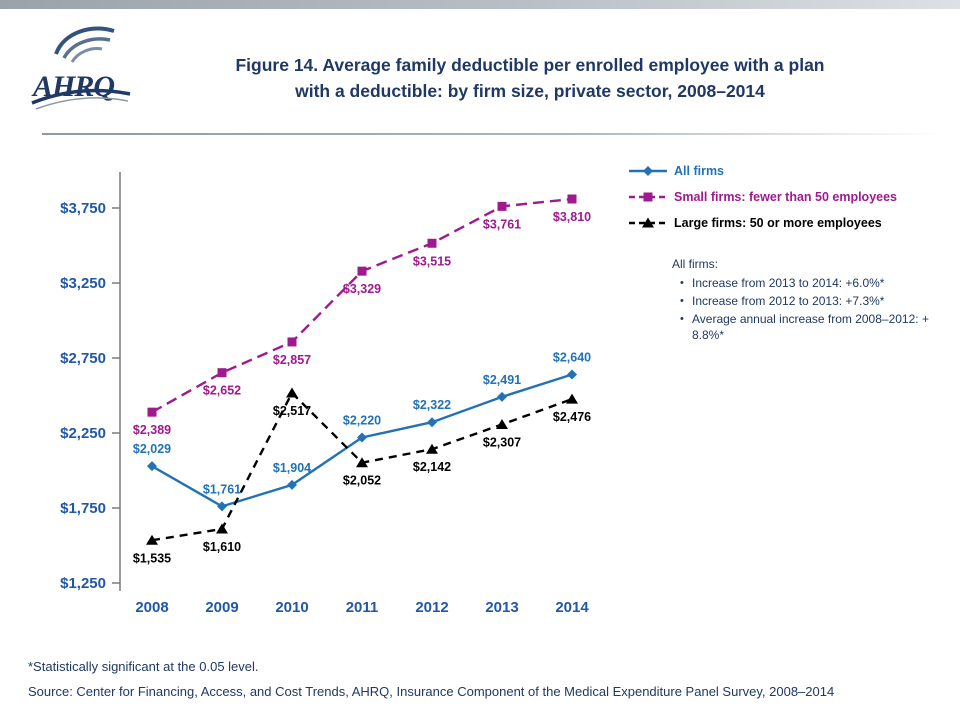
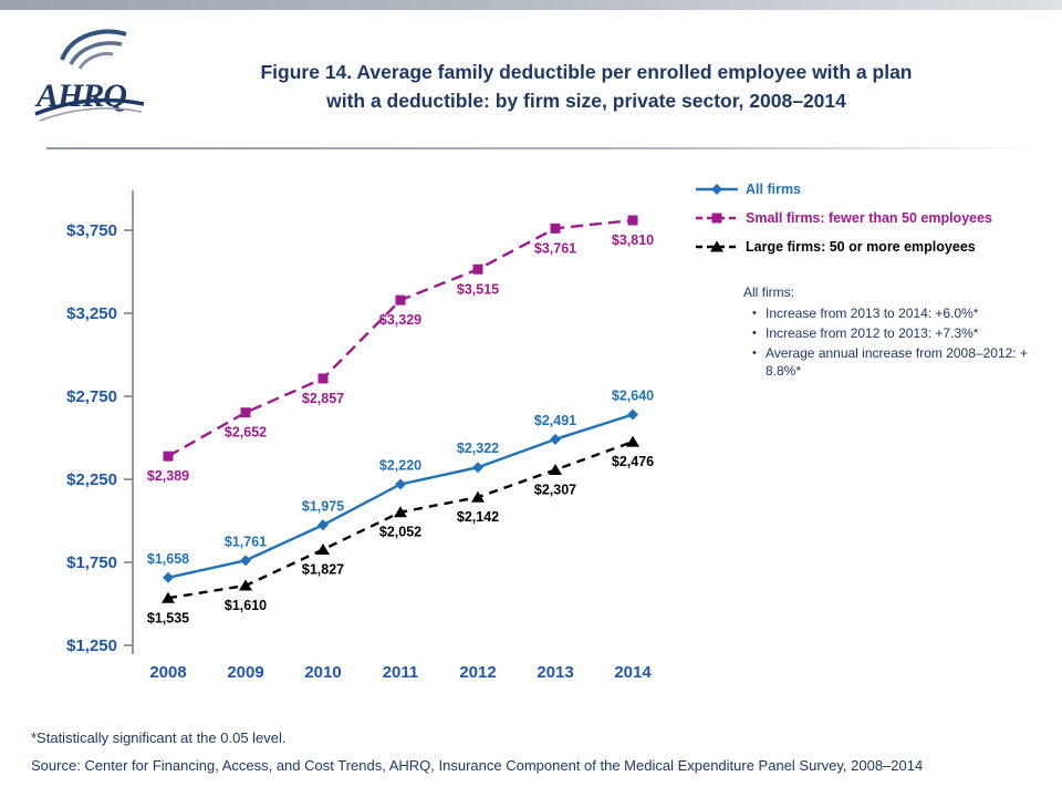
All firms/2008: $2,029 -> $1,658
All firms/2010: $1,904 -> $1,975
Large firms: 50 or more employees/2010: $2,517 -> $1,827
